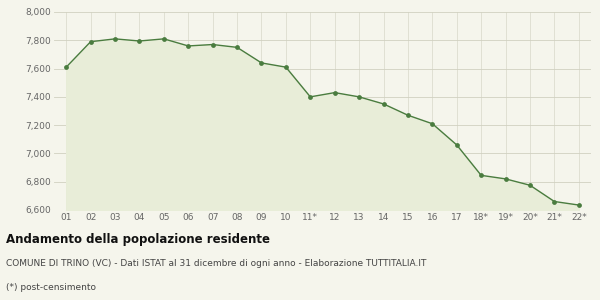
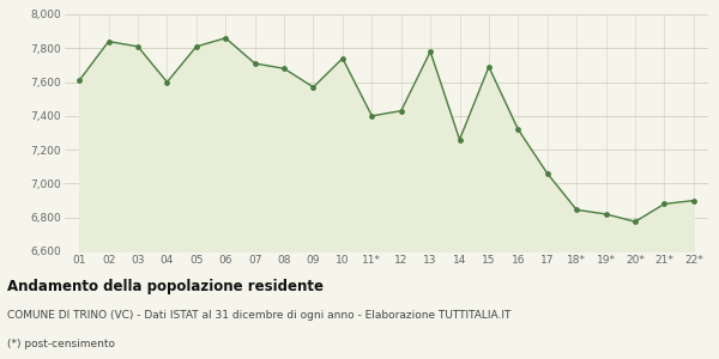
02: 7,790 -> 7,840
04: 7,800 -> 7,600
06: 7,760 -> 7,860
07: 7,770 -> 7,710
08: 7,750 -> 7,680
09: 7,640 -> 7,570
10: 7,610 -> 7,740
13: 7,400 -> 7,780
14: 7,350 -> 7,260
15: 7,270 -> 7,690
16: 7,210 -> 7,320
21*: 6,660 -> 6,880
22*: 6,640 -> 6,900
